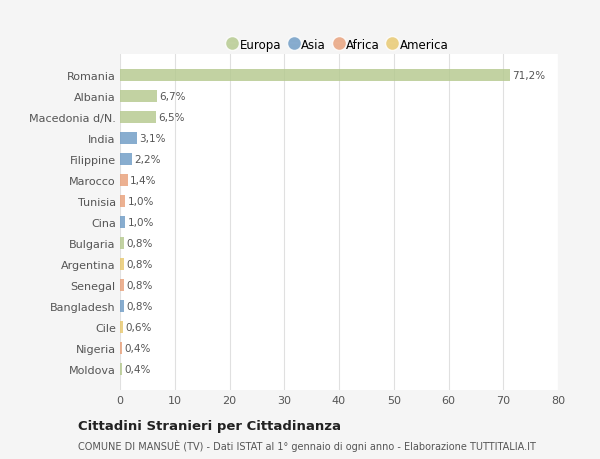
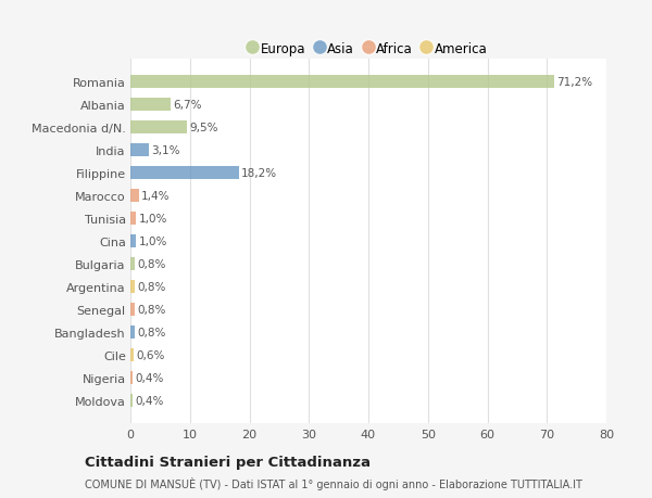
Macedonia d/N.: 6,5% -> 9,5%
Filippine: 2,2% -> 18,2%
